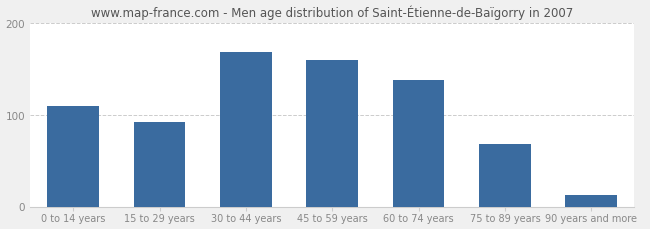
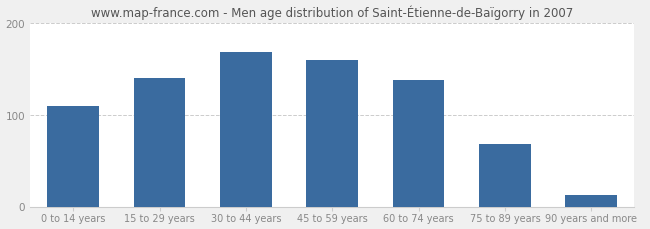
15 to 29 years: 92 -> 140
